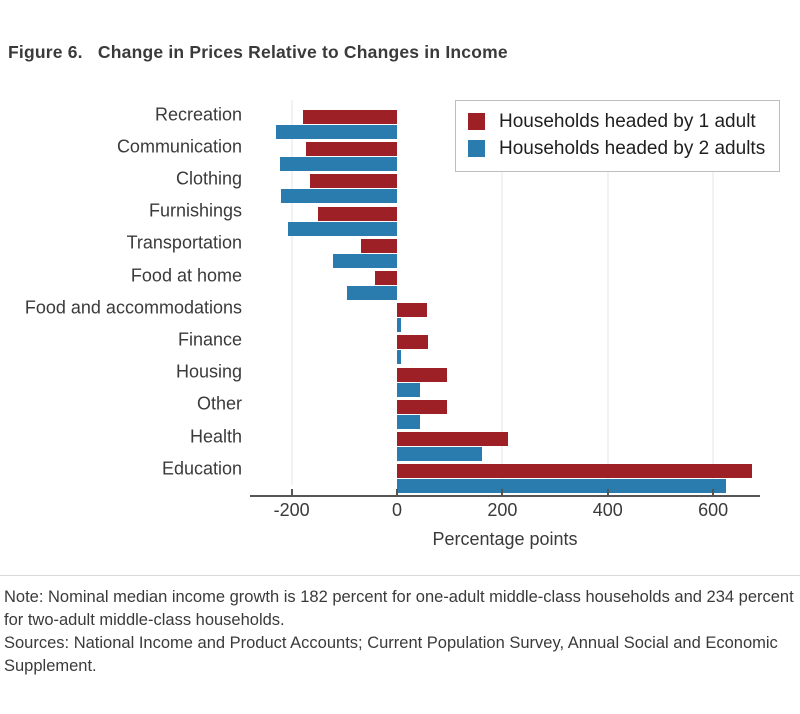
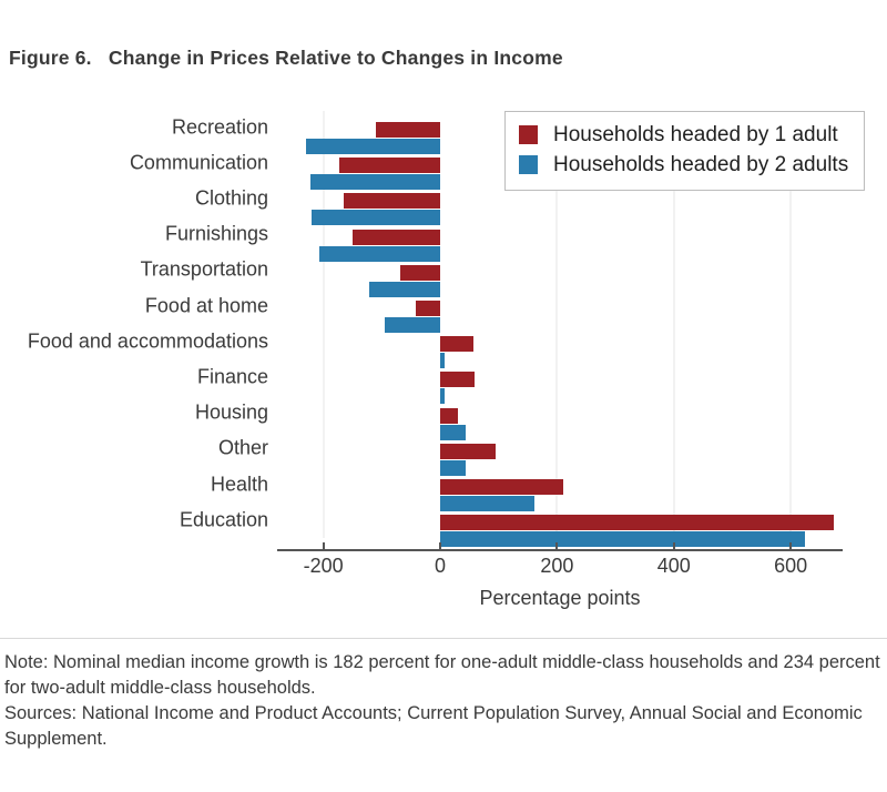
Households headed by 1 adult/Recreation: -180 -> -110
Households headed by 1 adult/Housing: 100 -> 30
